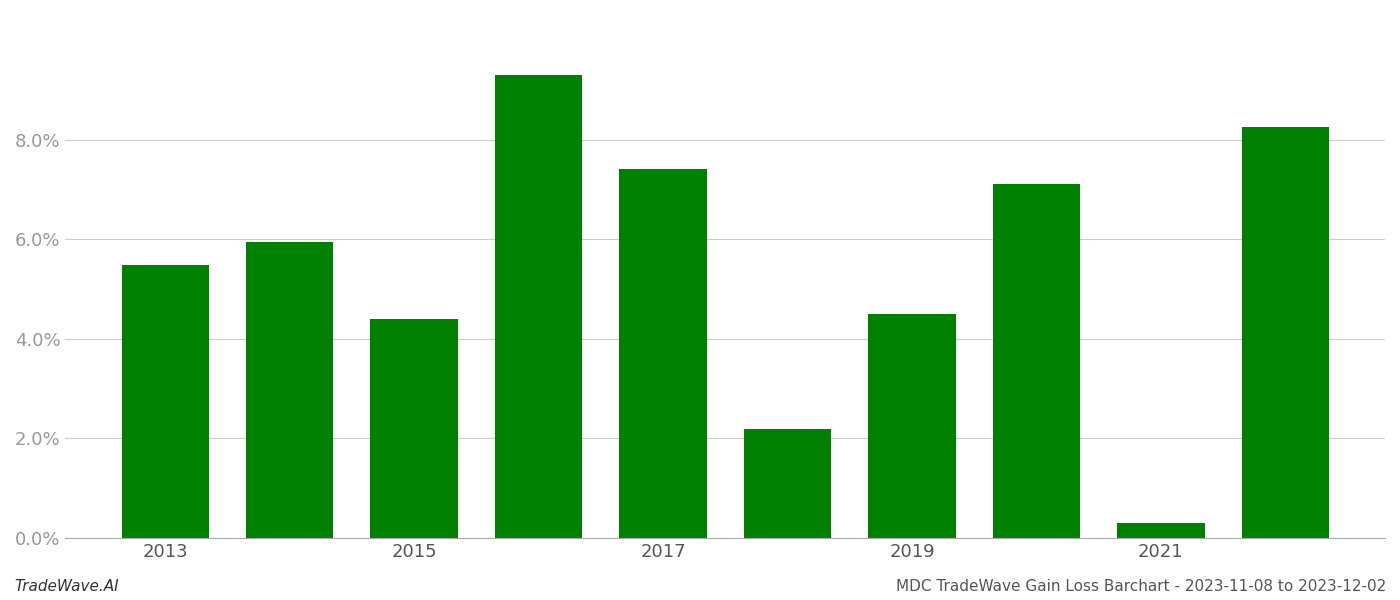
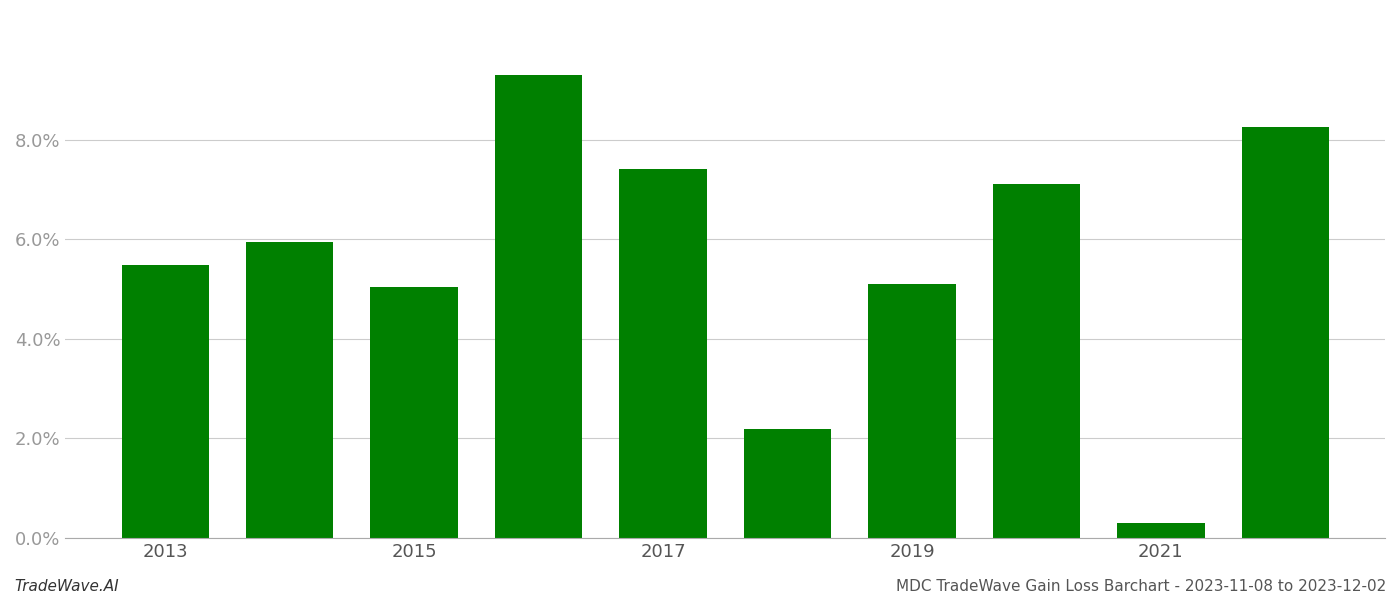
2015: 4.40% -> 5.05%
2019: 4.50% -> 5.10%
